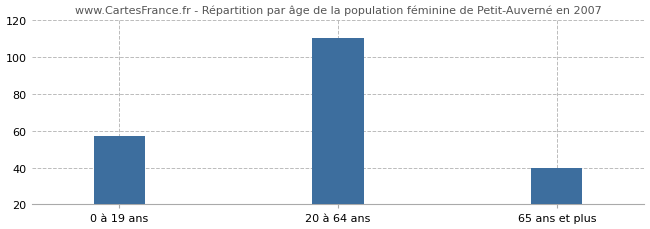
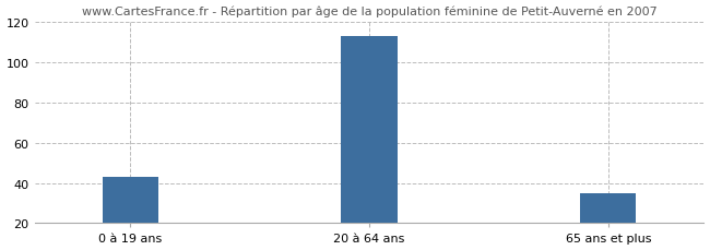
0 à 19 ans: 57 -> 43
20 à 64 ans: 110 -> 113
65 ans et plus: 40 -> 35
